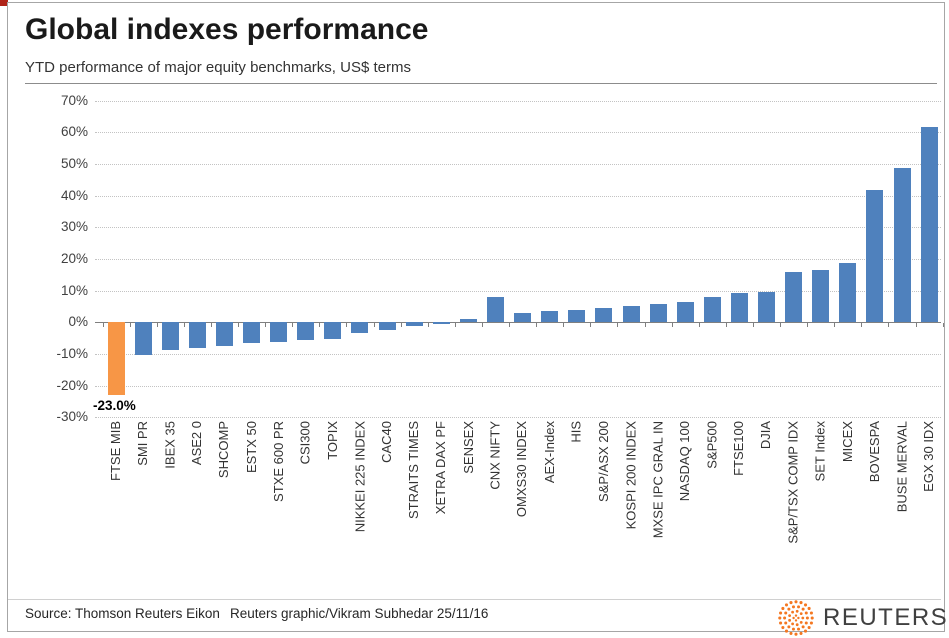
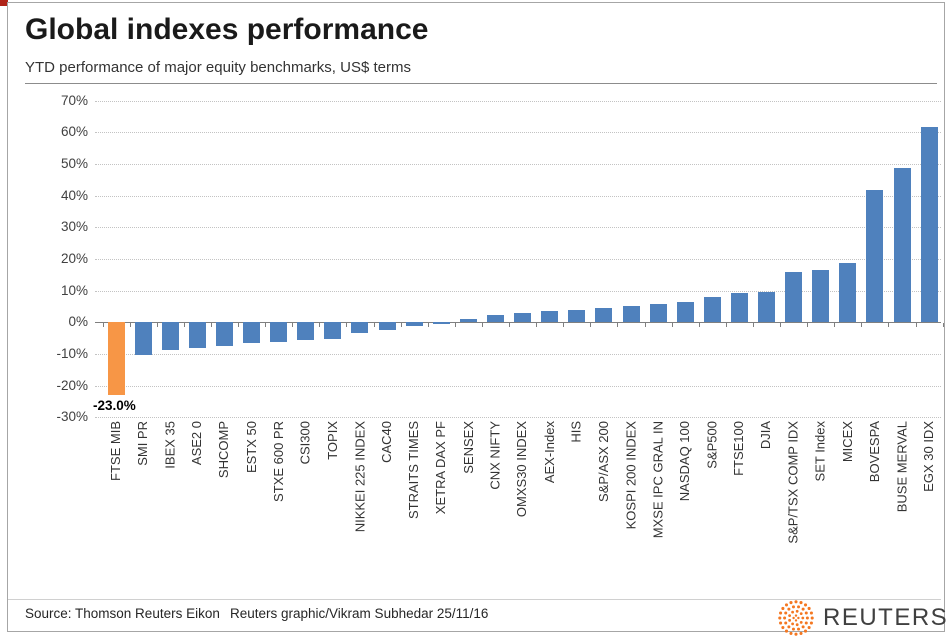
CNX NIFTY: 8% -> 2%
